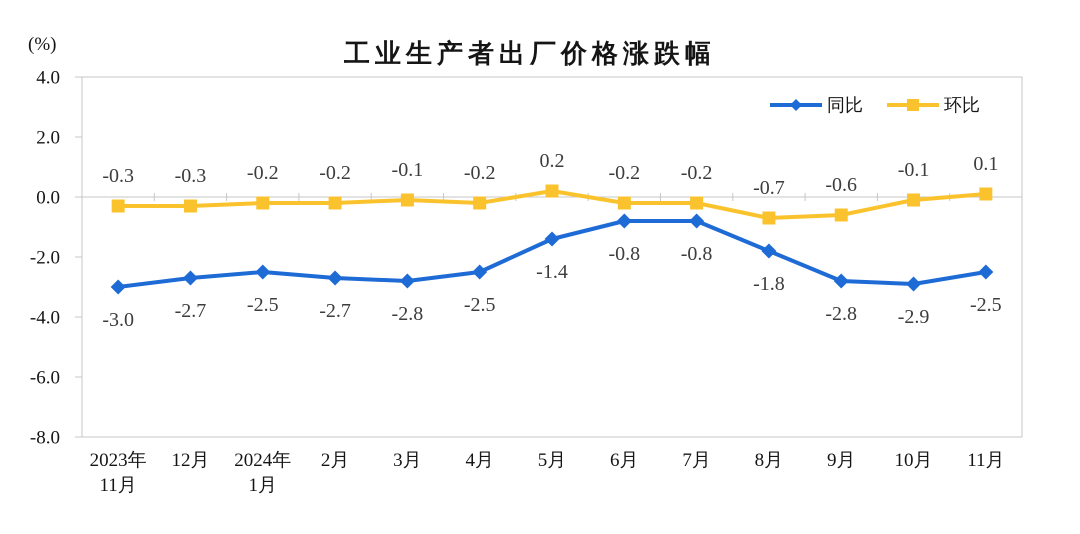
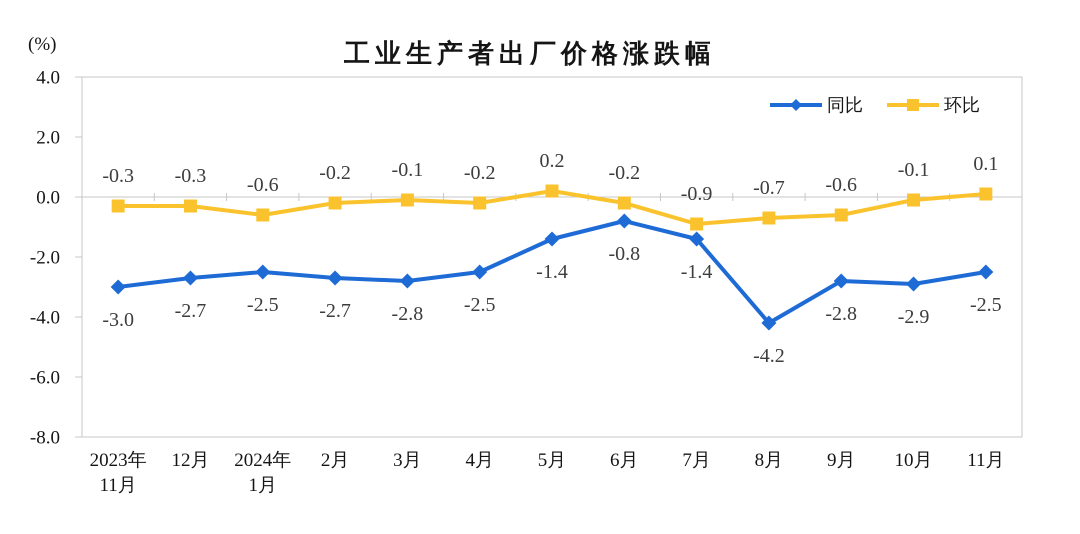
环比/2024年 1月: -0.2 -> -0.6
同比/7月: -0.8 -> -1.4
环比/7月: -0.2 -> -0.9
同比/8月: -1.8 -> -4.2
